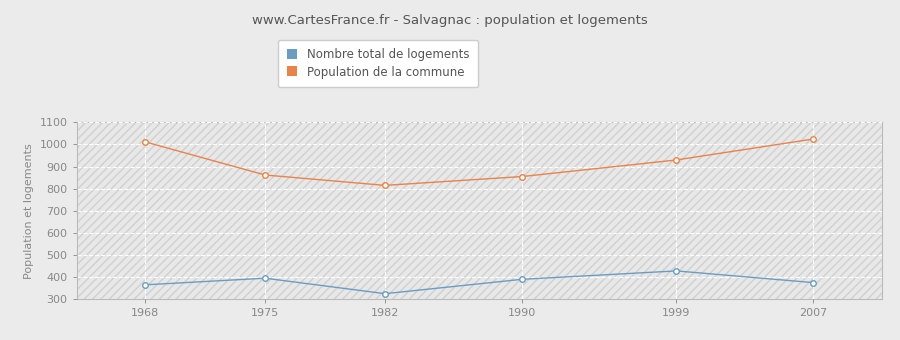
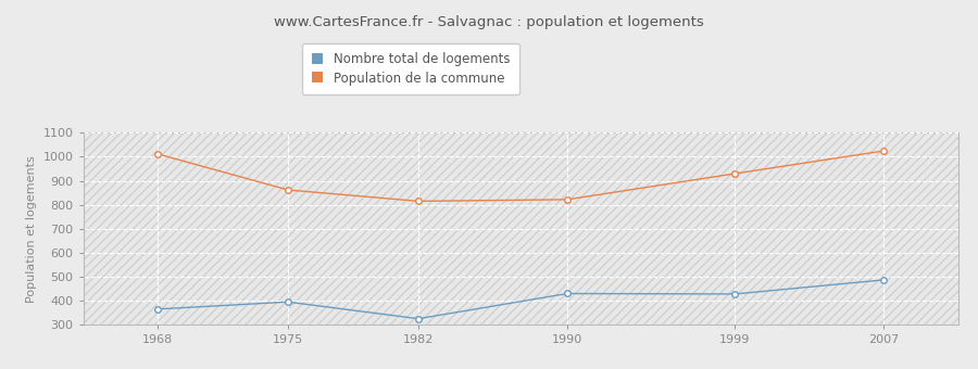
Nombre total de logements/1990: 390 -> 430
Population de la commune/1990: 855 -> 822
Nombre total de logements/2007: 375 -> 487
